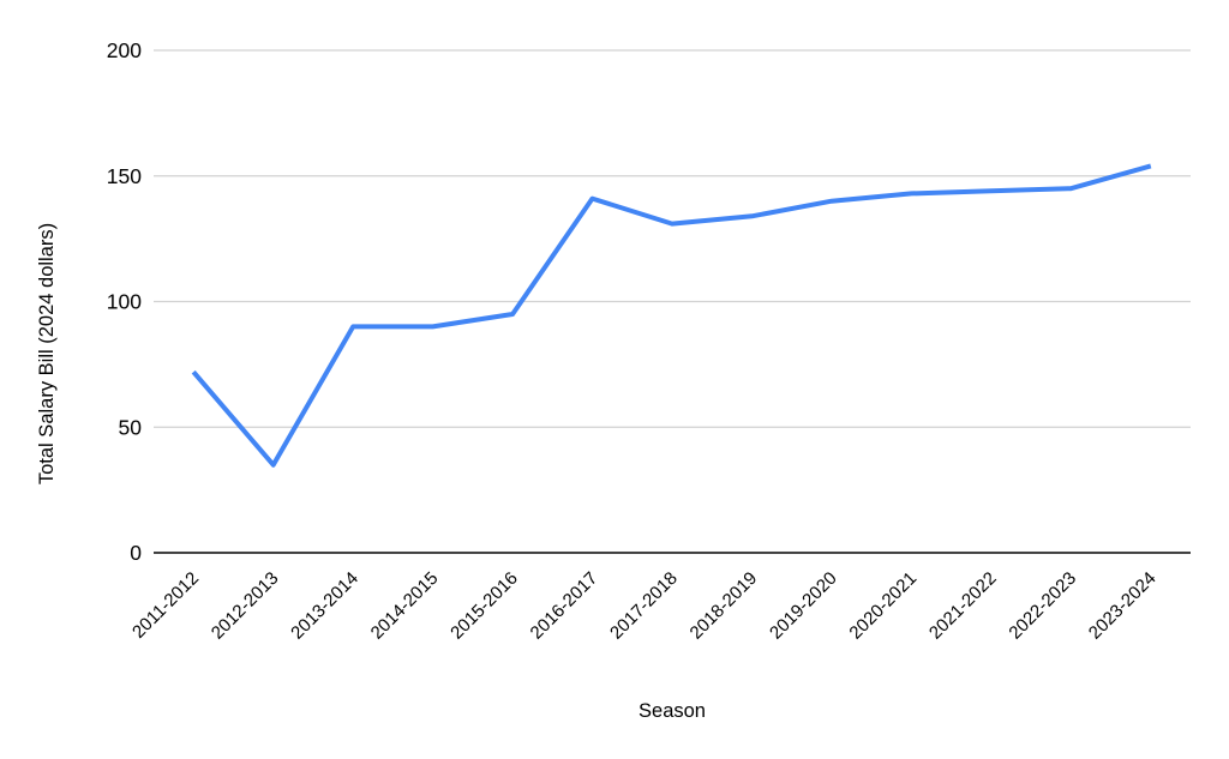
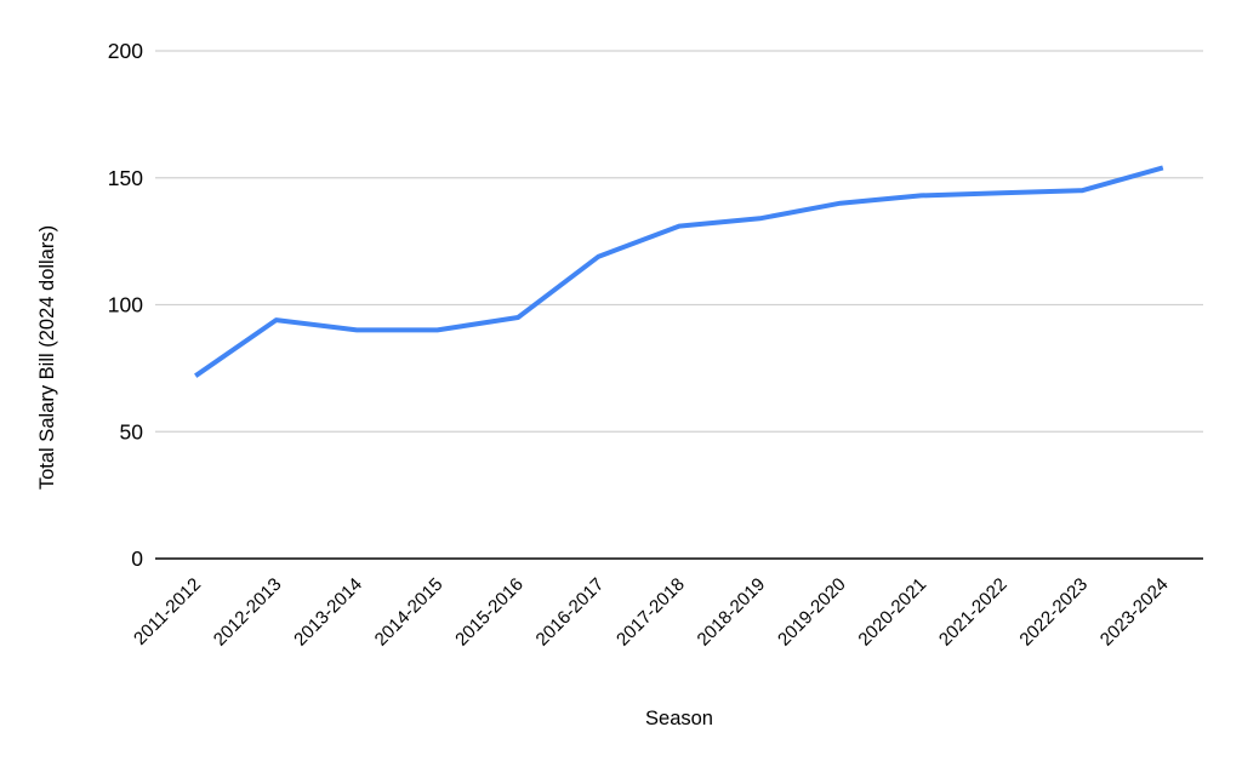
2012-2013: 35 -> 94
2016-2017: 141 -> 119
